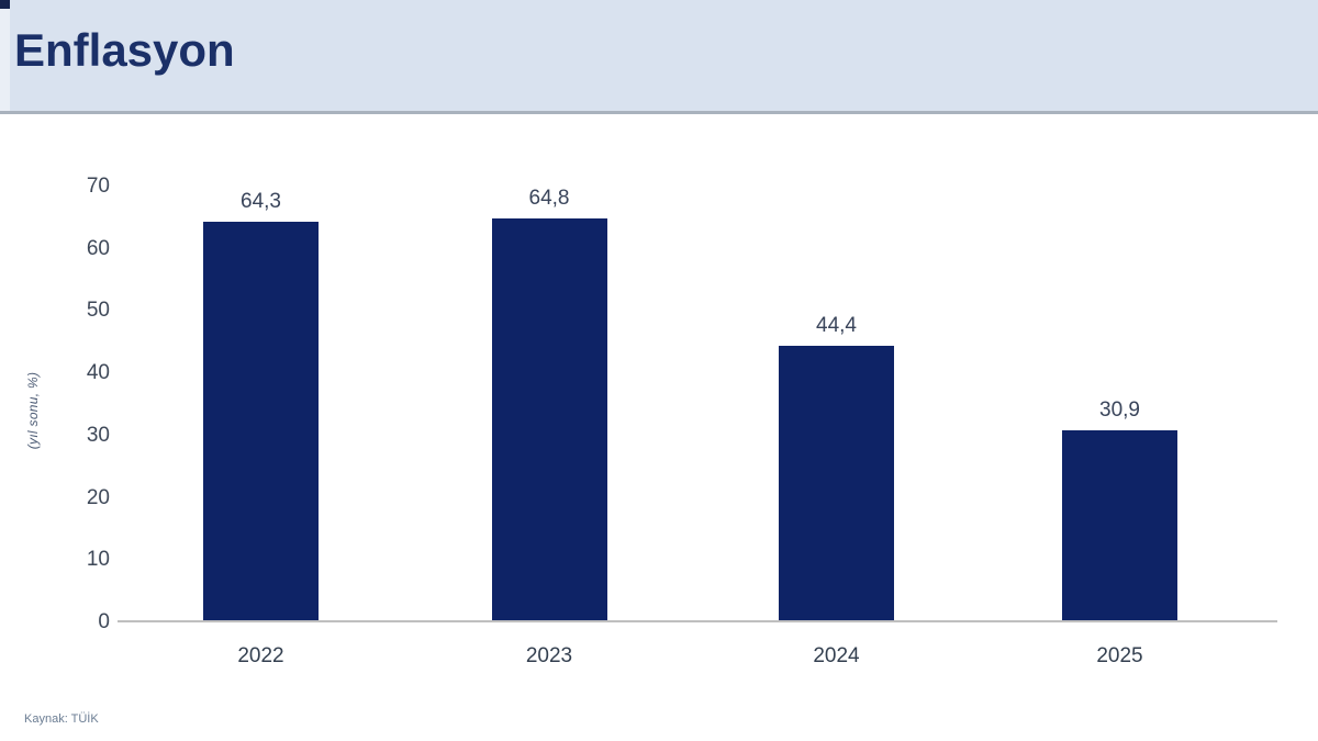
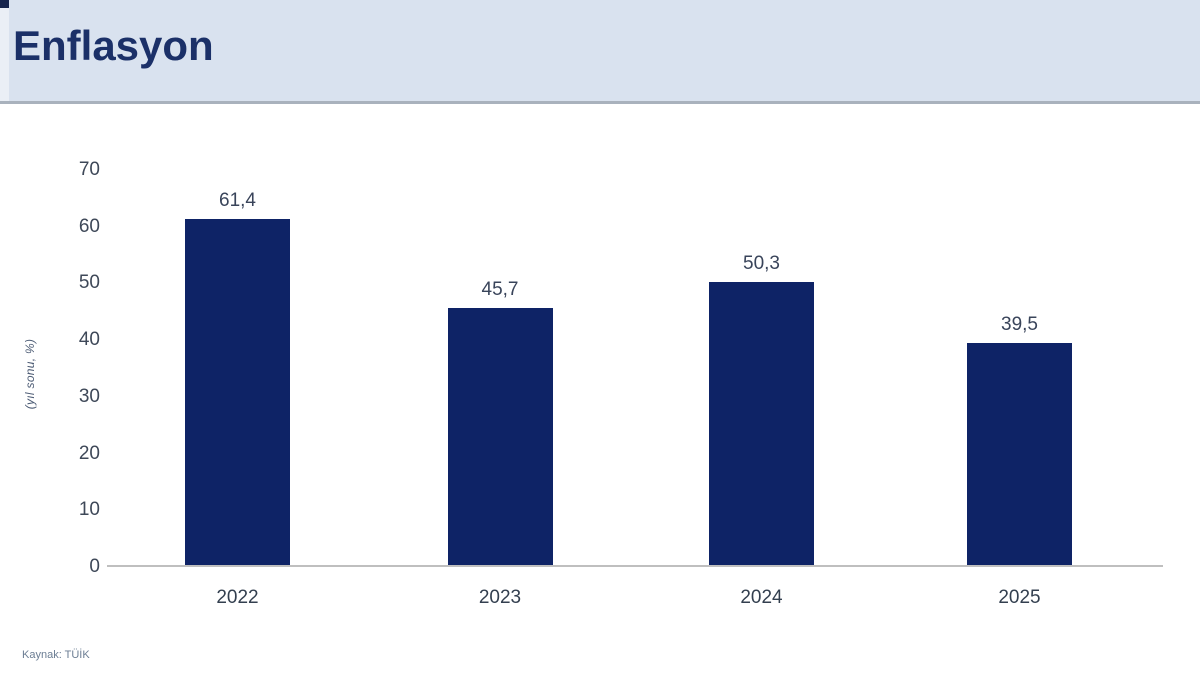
2022: 64,3 -> 61,4
2023: 64,8 -> 45,7
2024: 44,4 -> 50,3
2025: 30,9 -> 39,5
